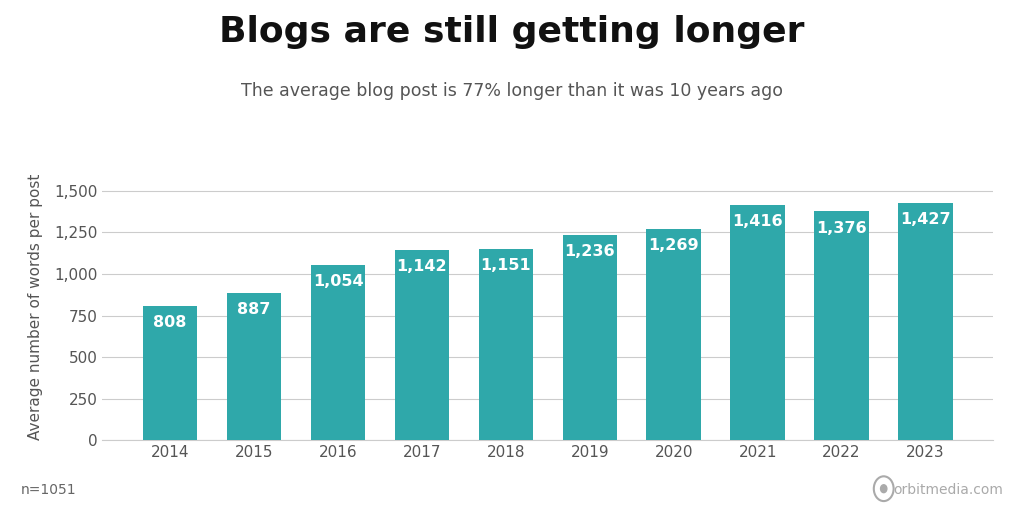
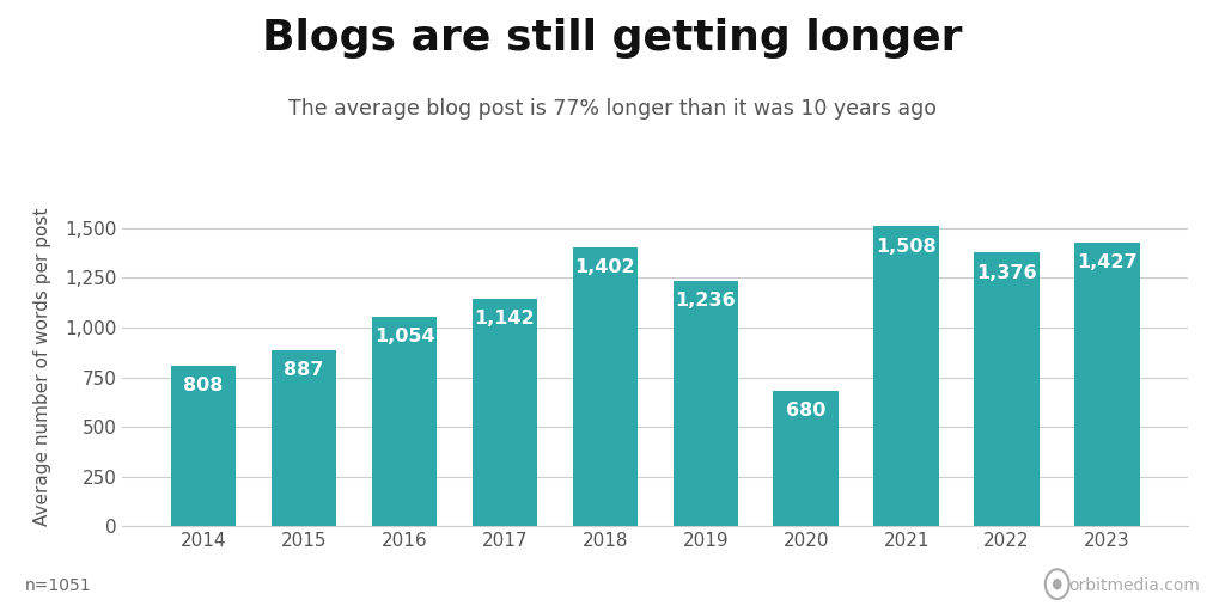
2018: 1,151 -> 1,402
2020: 1,269 -> 680
2021: 1,416 -> 1,508
